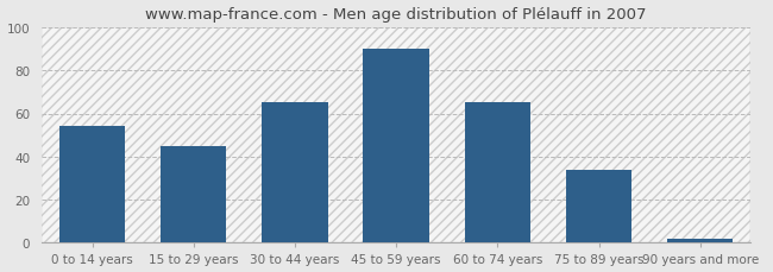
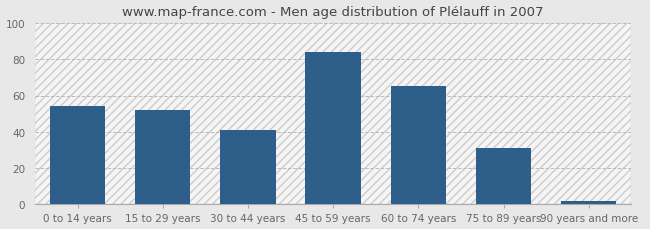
15 to 29 years: 45 -> 52
30 to 44 years: 65 -> 41
45 to 59 years: 90 -> 84
75 to 89 years: 34 -> 31
